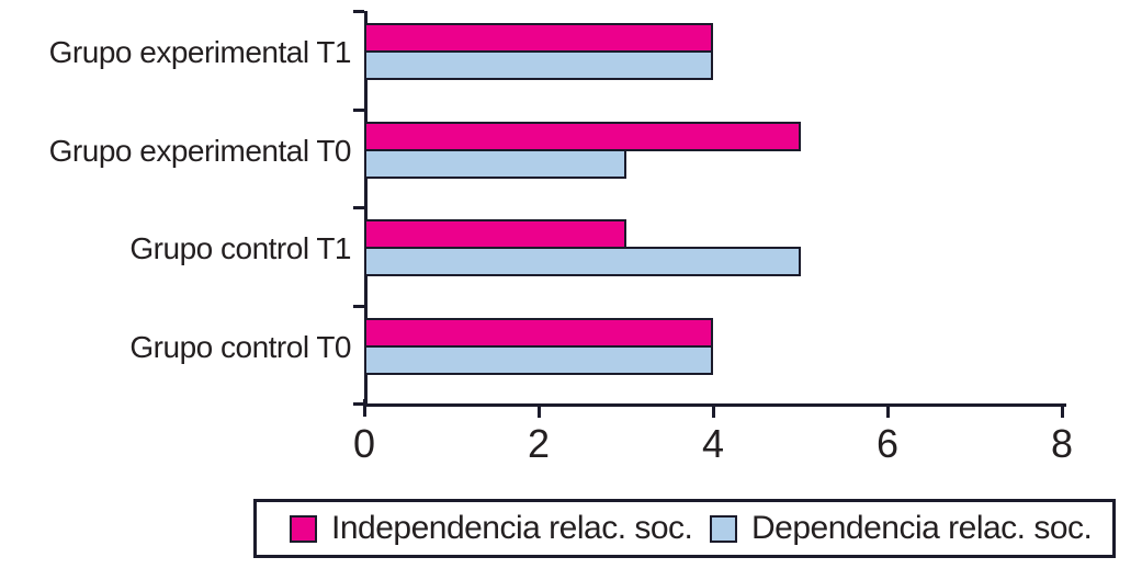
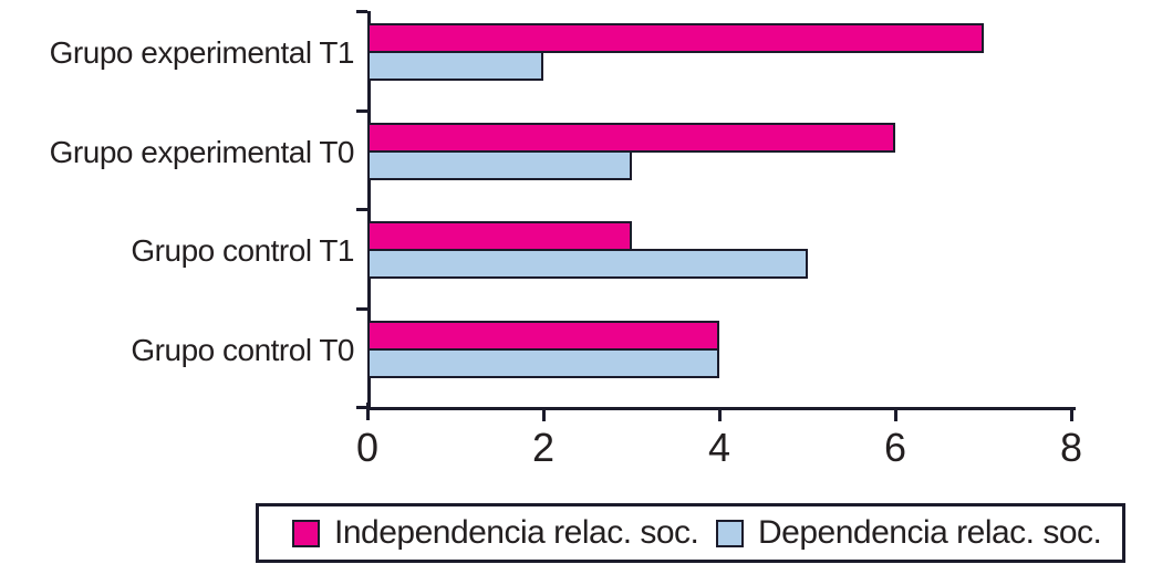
Independencia relac. soc./Grupo experimental T1: 4 -> 7
Dependencia relac. soc./Grupo experimental T1: 4 -> 2
Independencia relac. soc./Grupo experimental T0: 5 -> 6
